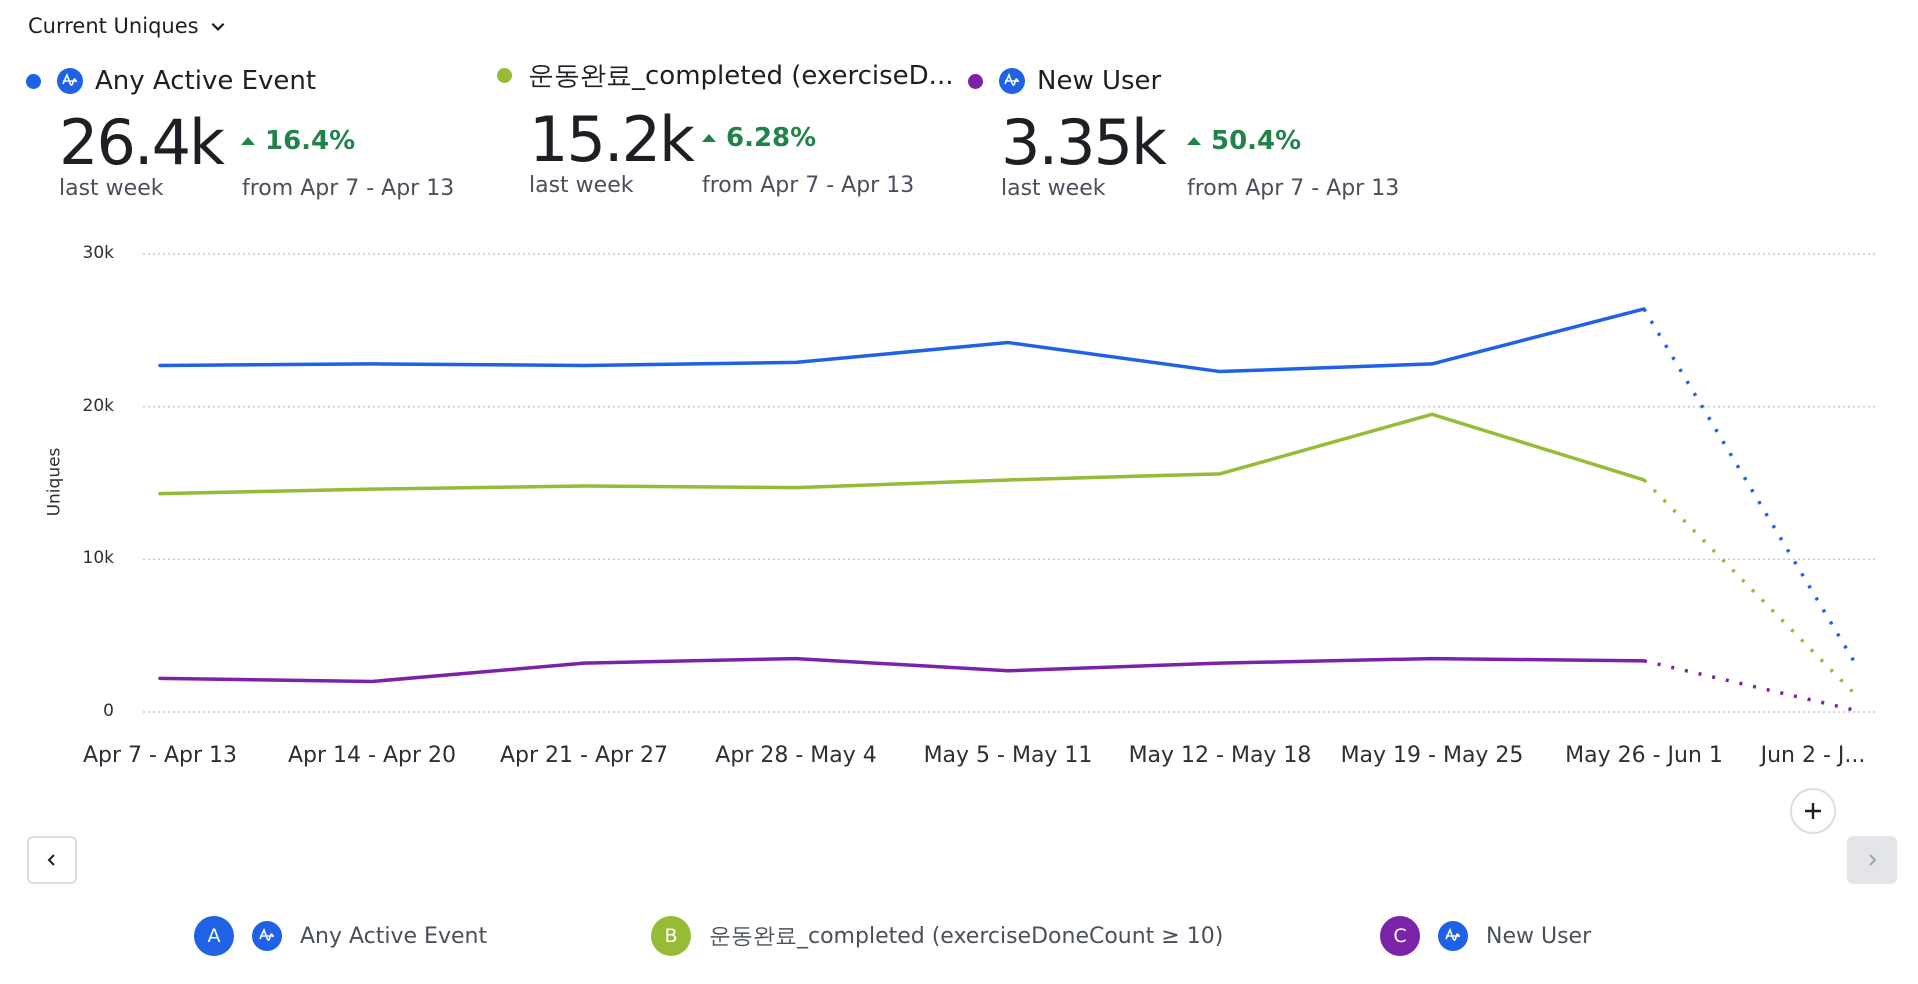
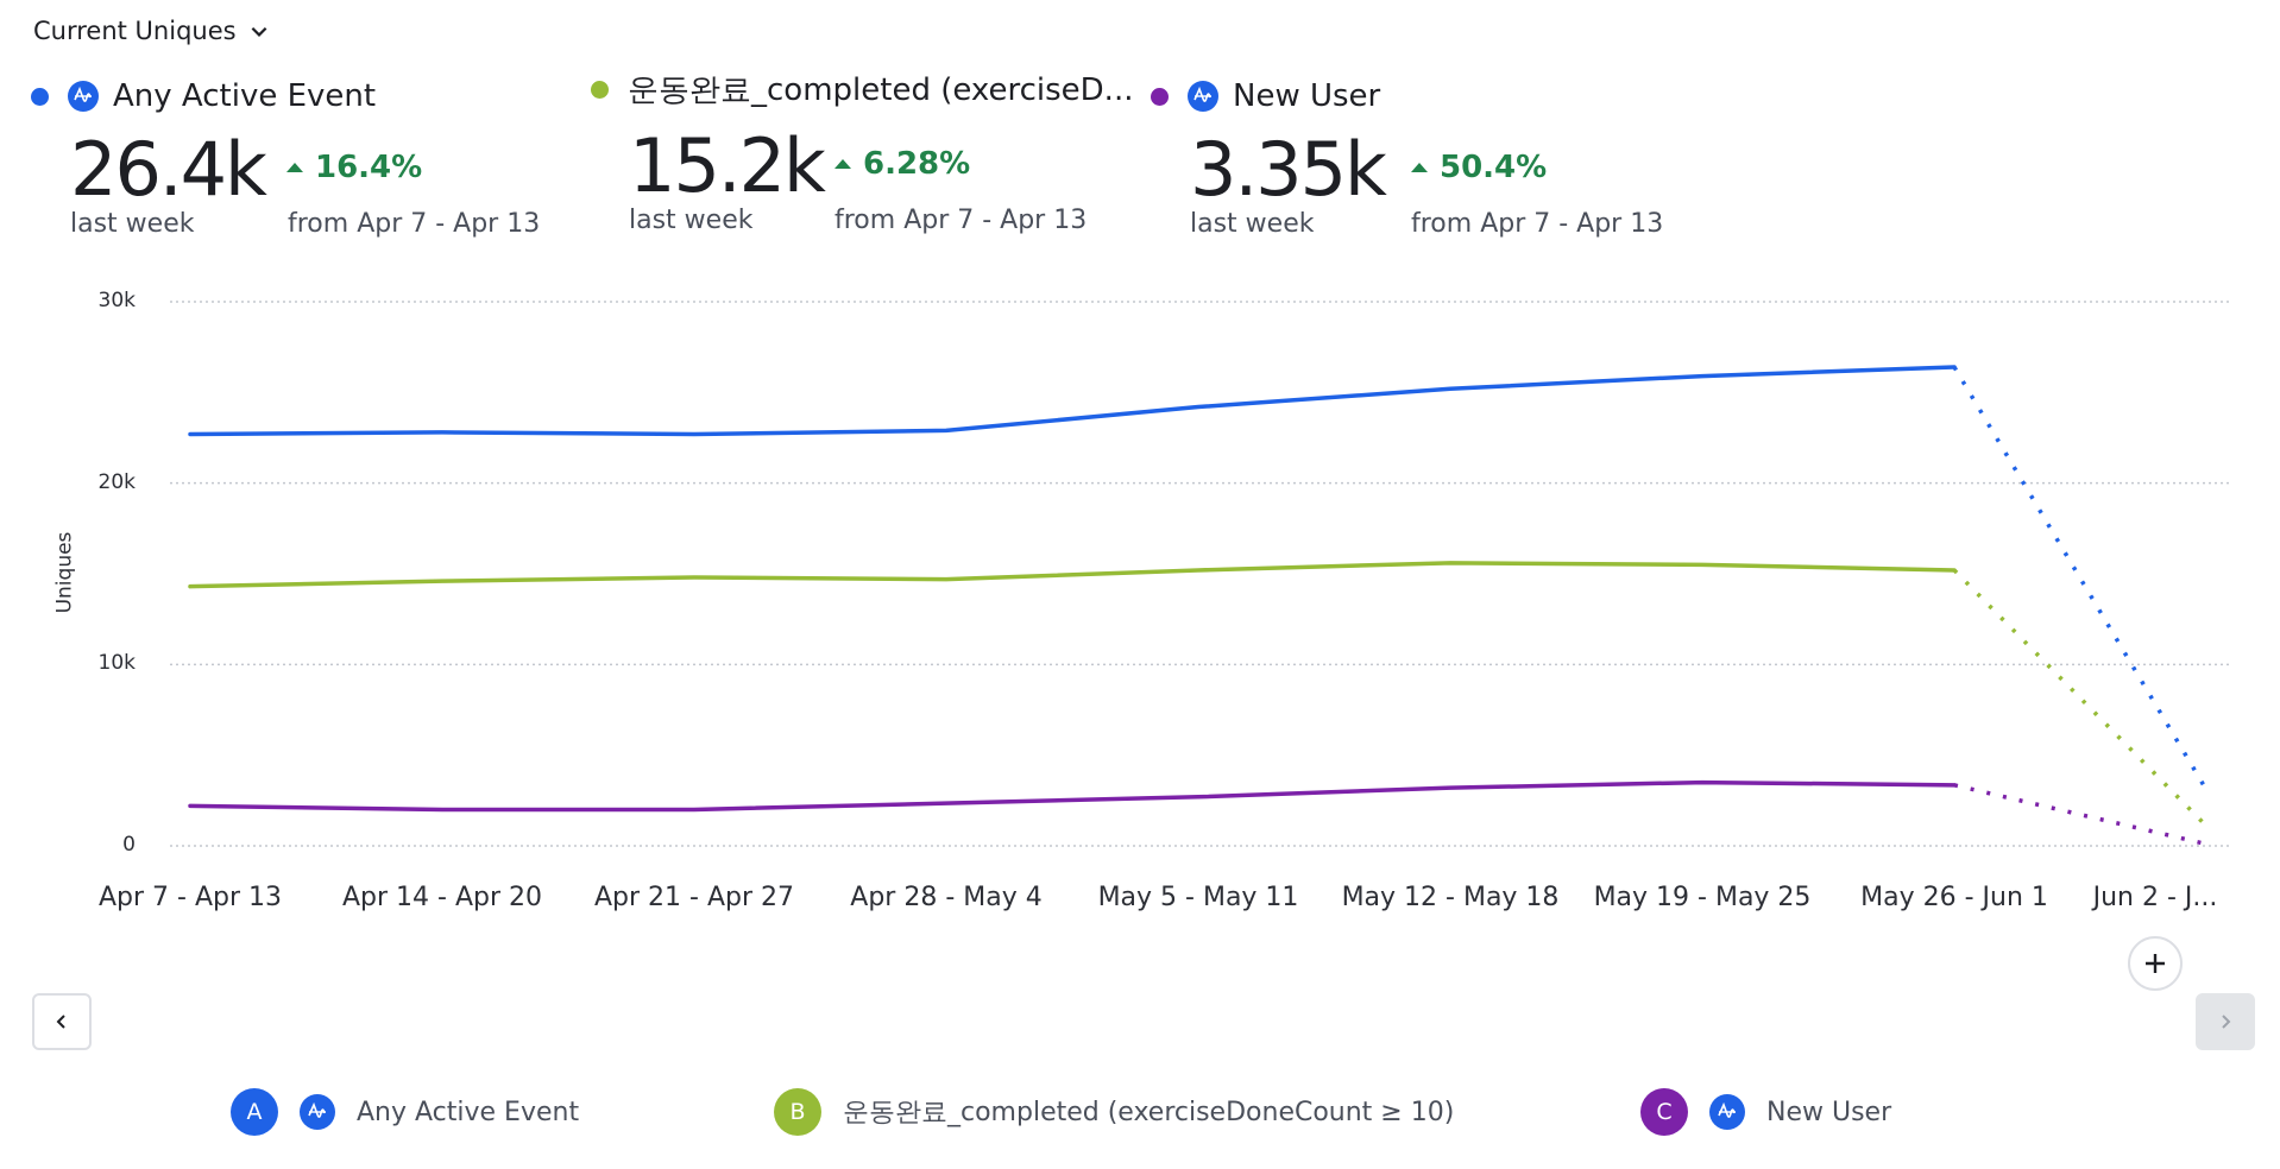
New User/Apr 21 - Apr 27: 3.2k -> 2.0k
New User/Apr 28 - May 4: 3.5k -> 2.4k
Any Active Event/May 12 - May 18: 22.3k -> 25.2k
Any Active Event/May 19 - May 25: 22.8k -> 25.9k
운동완료_completed (exerciseDoneCount ≥ 10)/May 19 - May 25: 19.5k -> 15.5k
